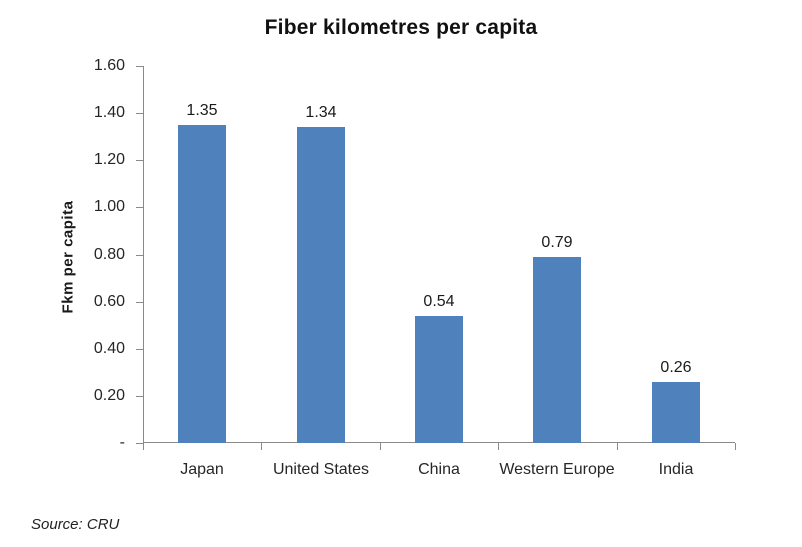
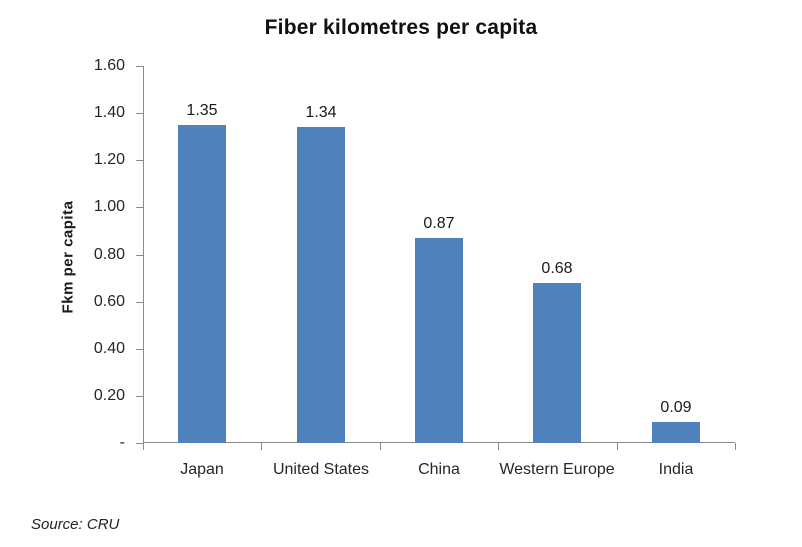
China: 0.54 -> 0.87
Western Europe: 0.79 -> 0.68
India: 0.26 -> 0.09
